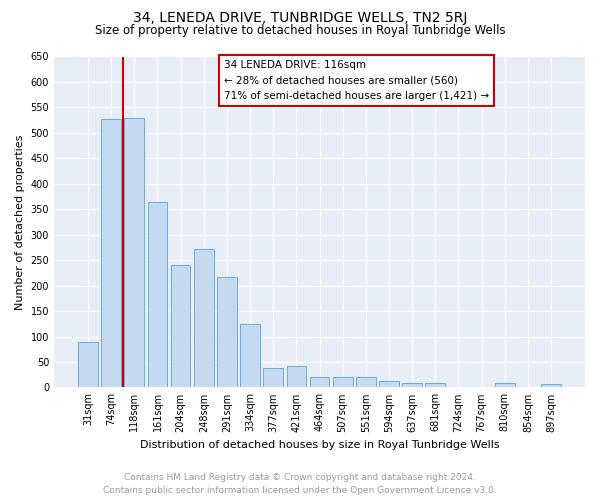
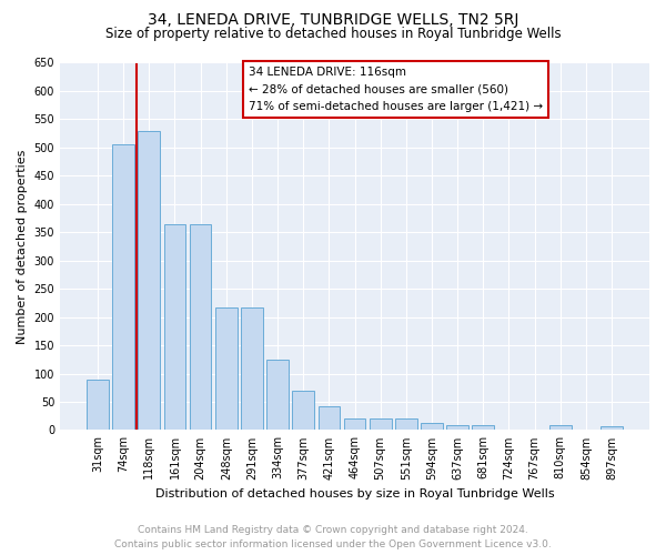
74sqm: 528 -> 505
204sqm: 240 -> 365
248sqm: 272 -> 217
377sqm: 38 -> 70
